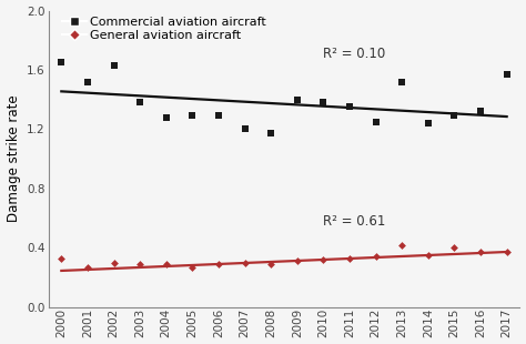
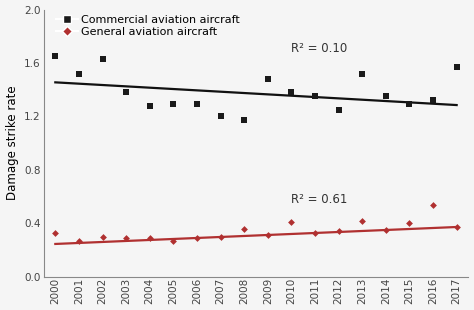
General aviation aircraft/2008: 0.29 -> 0.36
Commercial aviation aircraft/2009: 1.40 -> 1.48
General aviation aircraft/2010: 0.32 -> 0.41
Commercial aviation aircraft/2014: 1.24 -> 1.35
General aviation aircraft/2016: 0.37 -> 0.54
